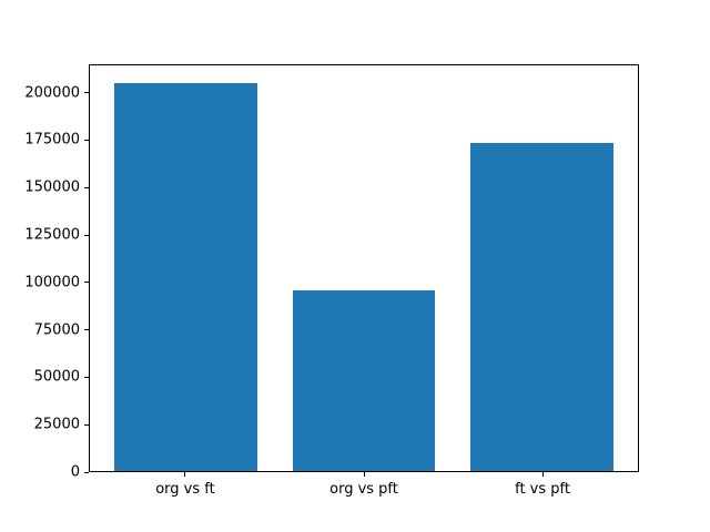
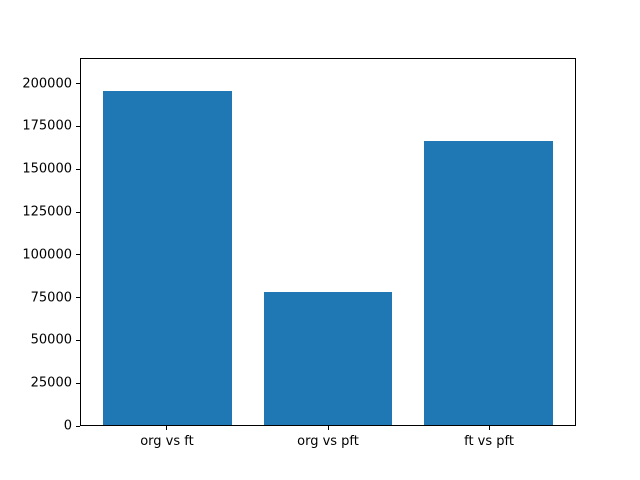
org vs ft: 206000 -> 196000
org vs pft: 96000 -> 78000
ft vs pft: 174000 -> 167000
